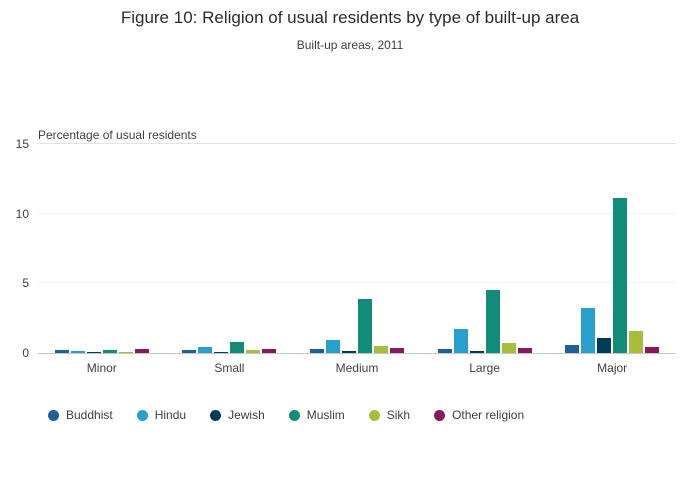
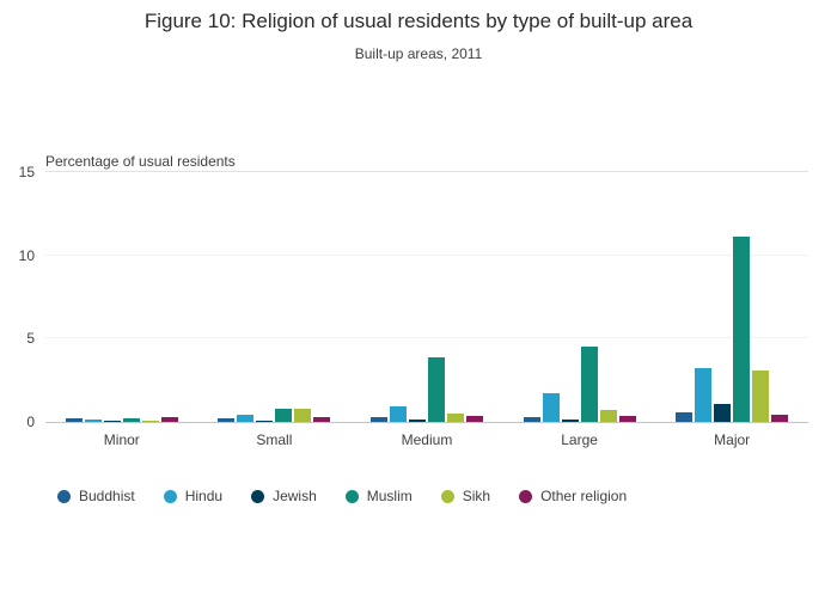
Sikh/Small: 0.2 -> 0.8
Sikh/Major: 1.6 -> 3.1
